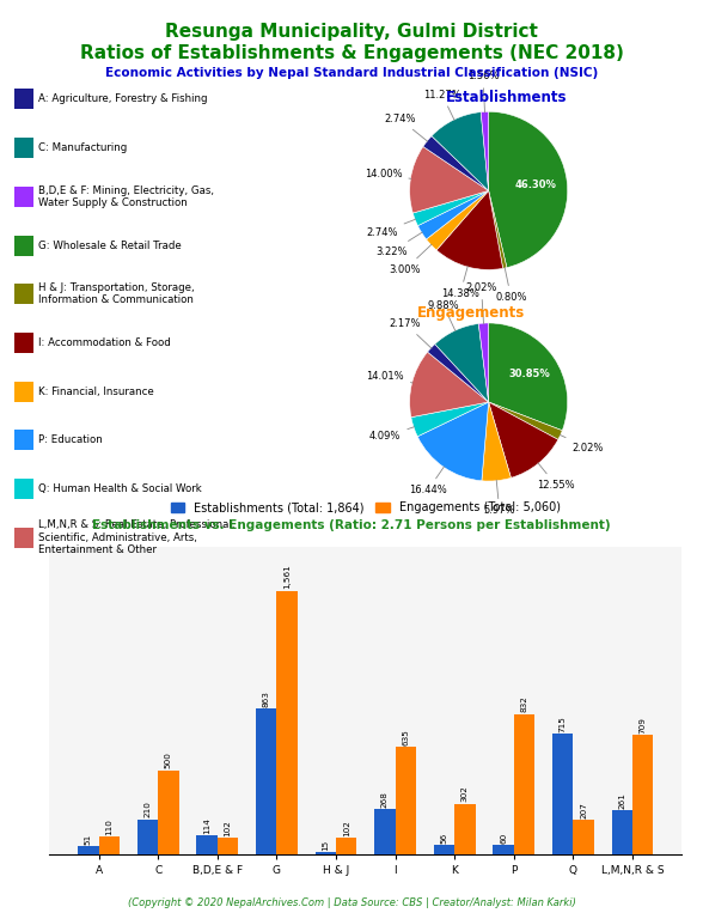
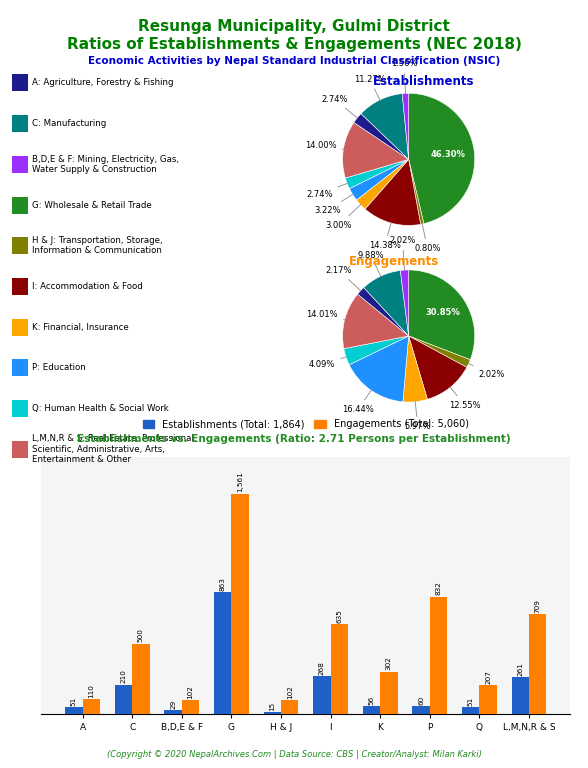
Establishments (Total: 1,864)/B,D,E & F: 114 -> 29
Establishments (Total: 1,864)/Q: 715 -> 51
